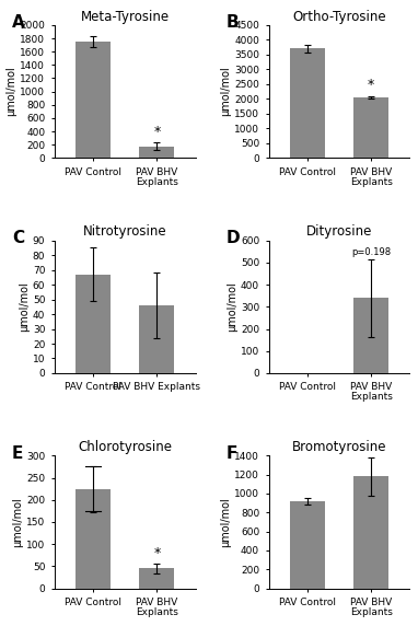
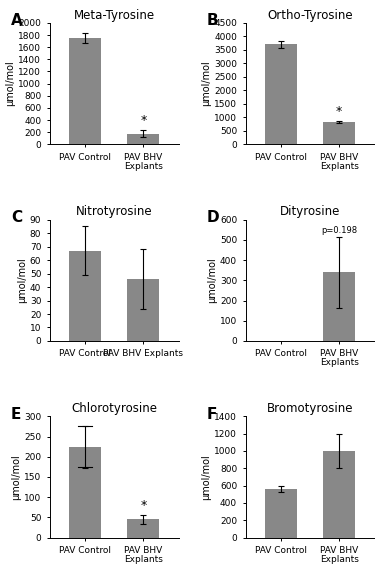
Ortho-Tyrosine/PAV BHV Explants: 2050 -> 820
Bromotyrosine/PAV Control: 920 -> 560
Bromotyrosine/PAV BHV Explants: 1180 -> 1000
